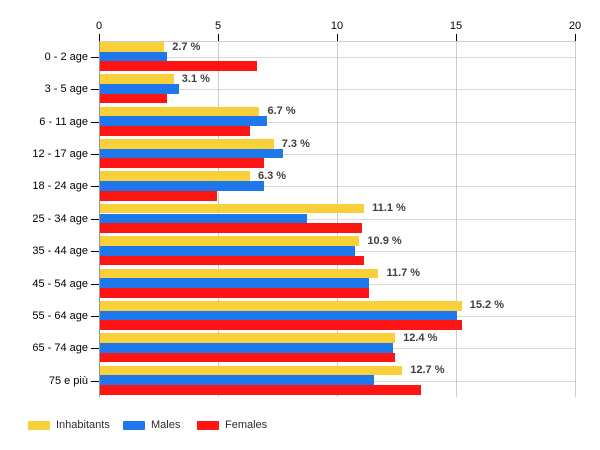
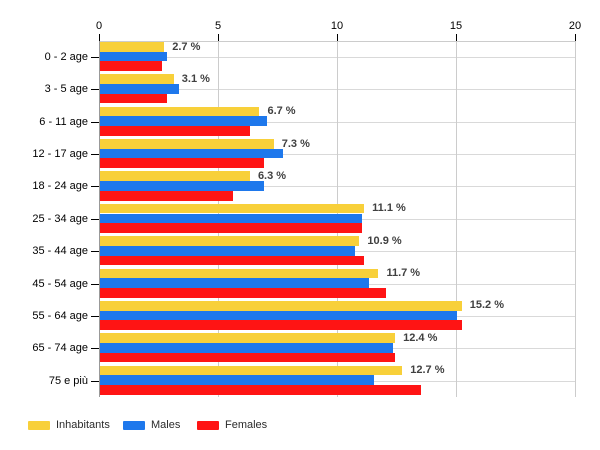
Females/0 - 2 age: 6.6 -> 2.6
Females/18 - 24 age: 4.9 -> 5.6
Males/25 - 34 age: 8.7 -> 11.0
Females/45 - 54 age: 11.3 -> 12.0
